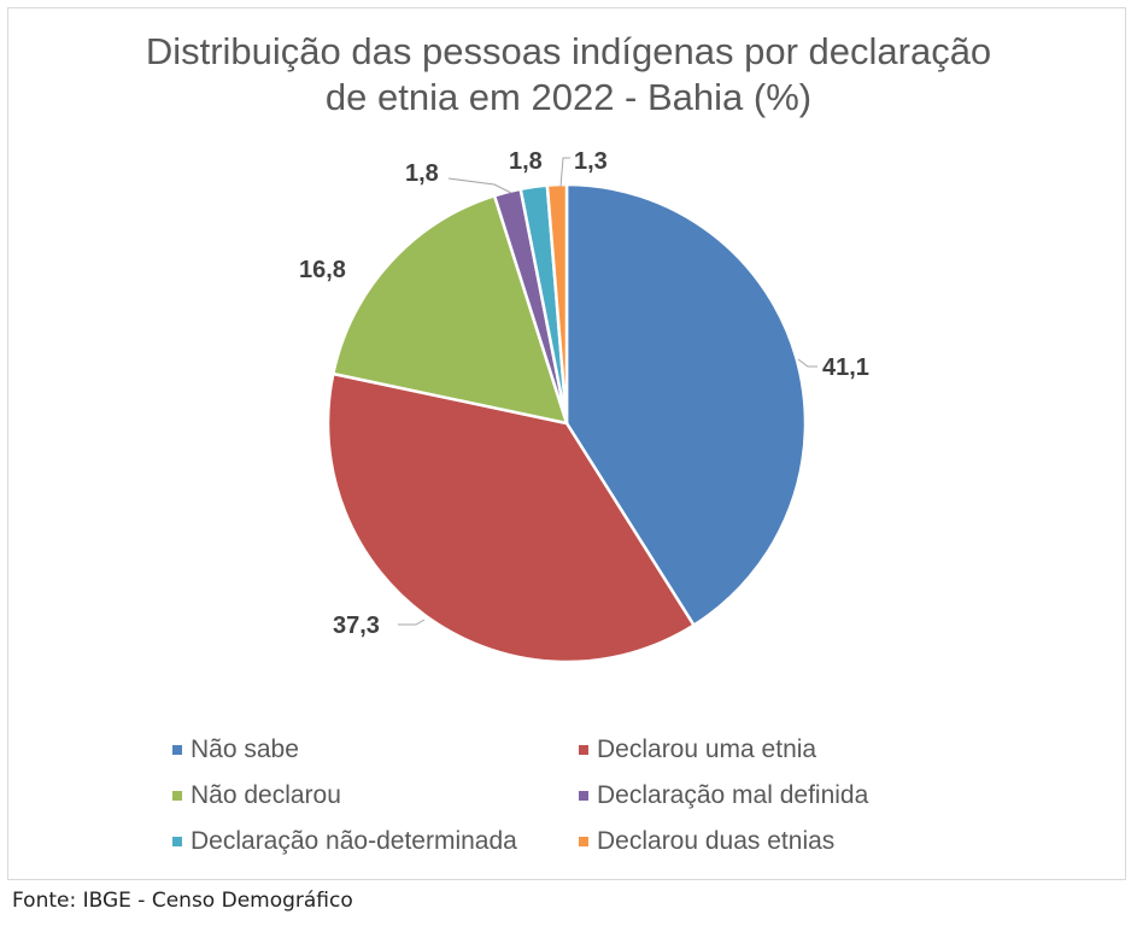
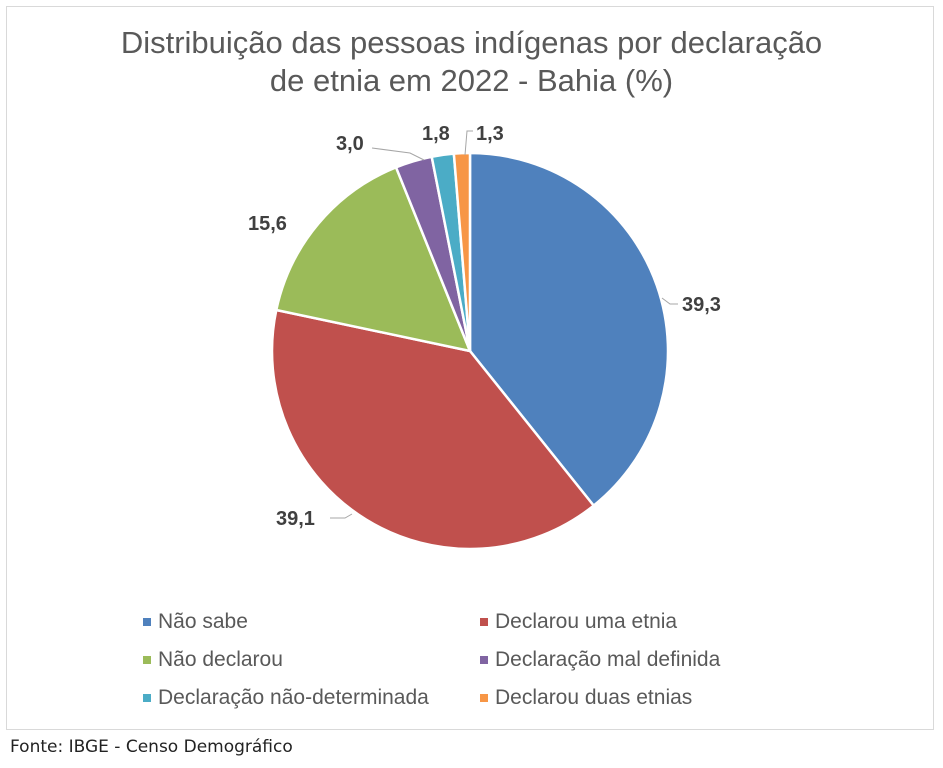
Não sabe: 41,1 -> 39,3
Declarou uma etnia: 37,3 -> 39,1
Não declarou: 16,8 -> 15,6
Declaração mal definida: 1,8 -> 3,0
